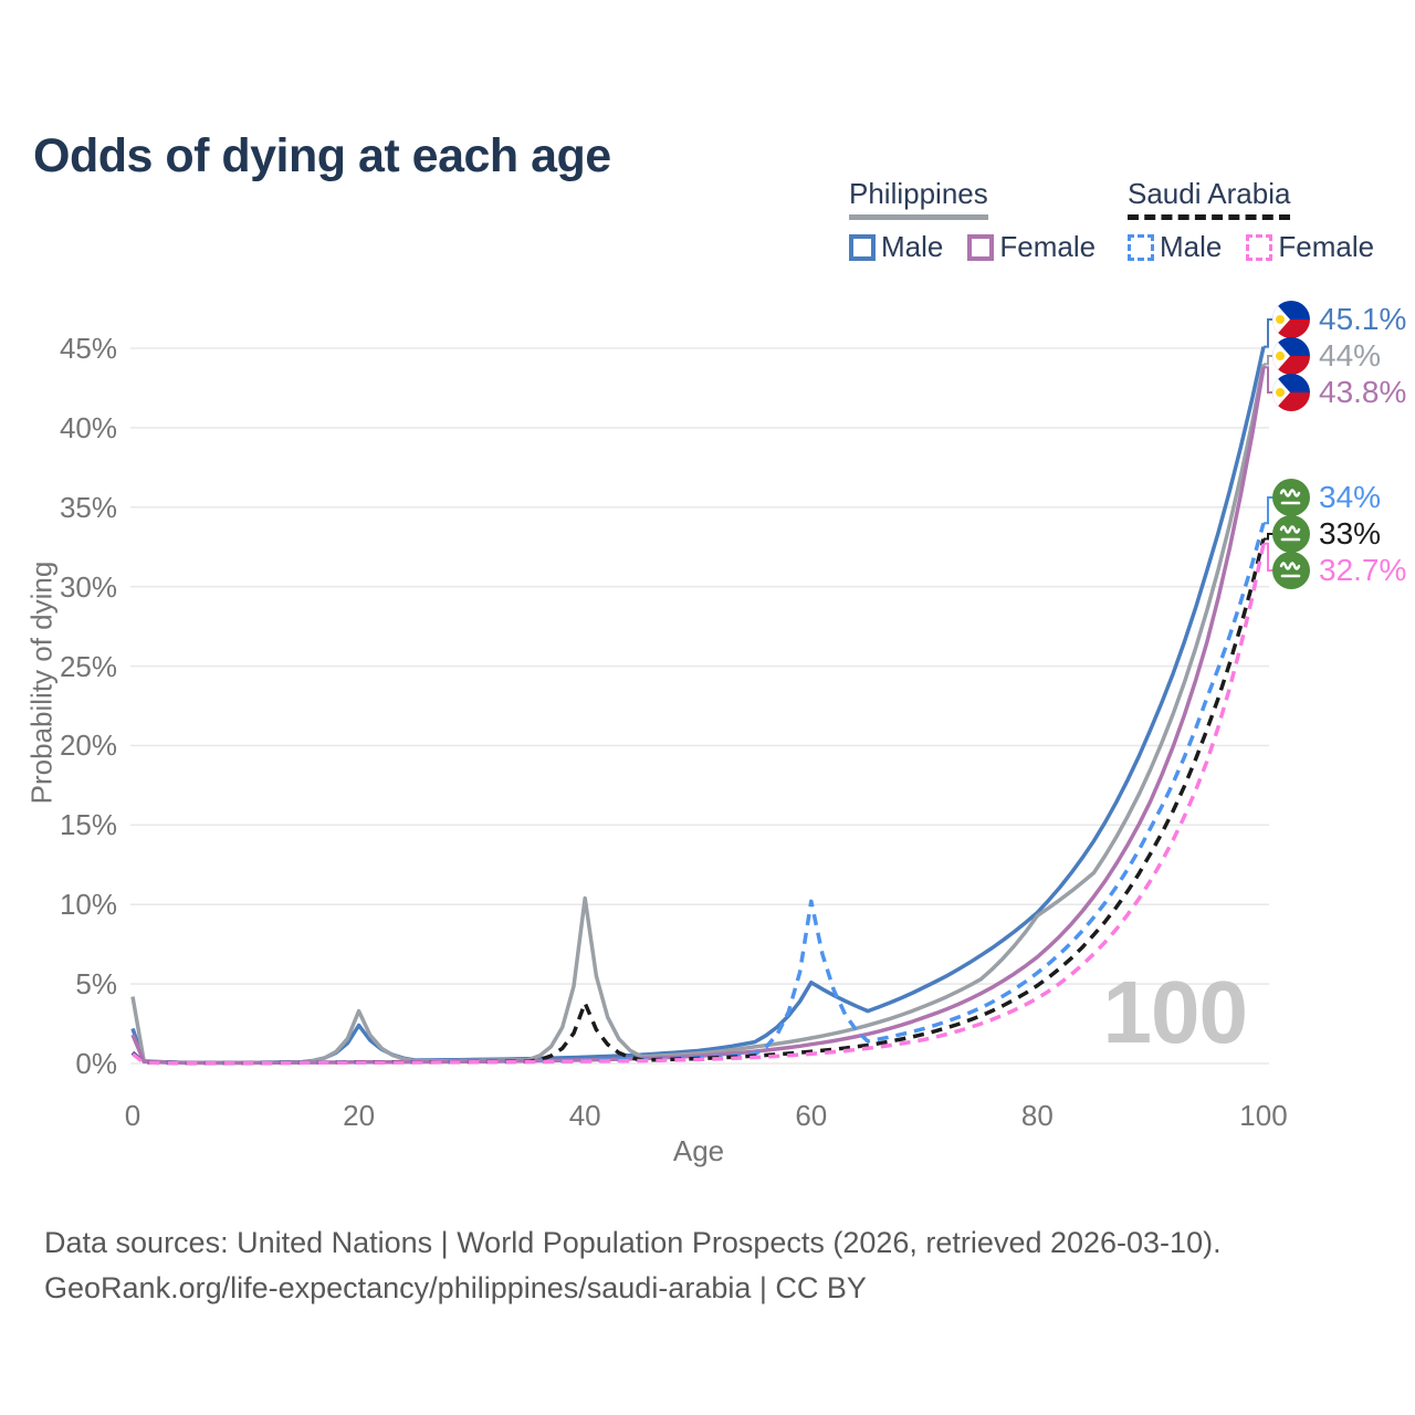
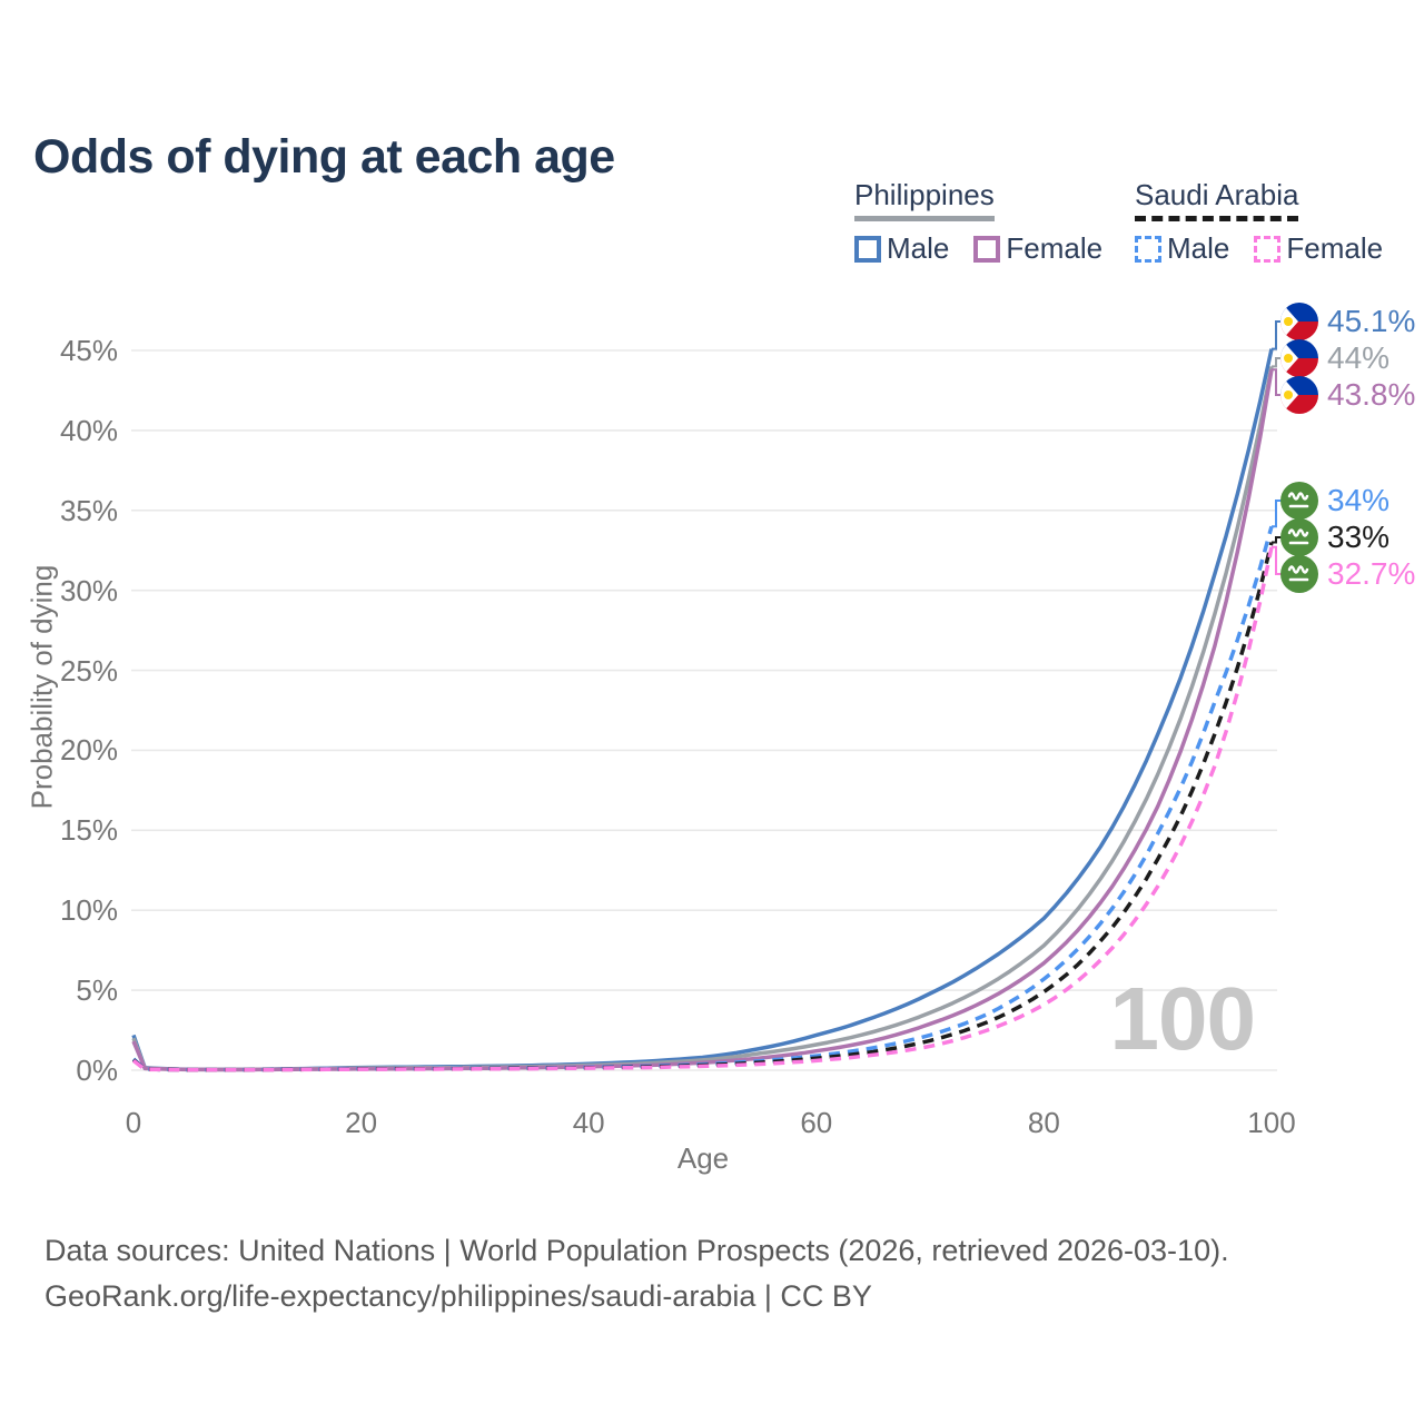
Philippines/0: 4.2% -> 2.0%
Philippines Male/20: 2.4% -> 0.2%
Philippines/20: 3.3% -> 0.1%
Philippines/40: 10.4% -> 0.3%
Saudi Arabia/40: 3.8% -> 0.1%
Philippines Male/60: 5.1% -> 2.2%
Saudi Arabia Male/60: 10.2% -> 0.9%
Philippines/80: 9.3% -> 7.8%
